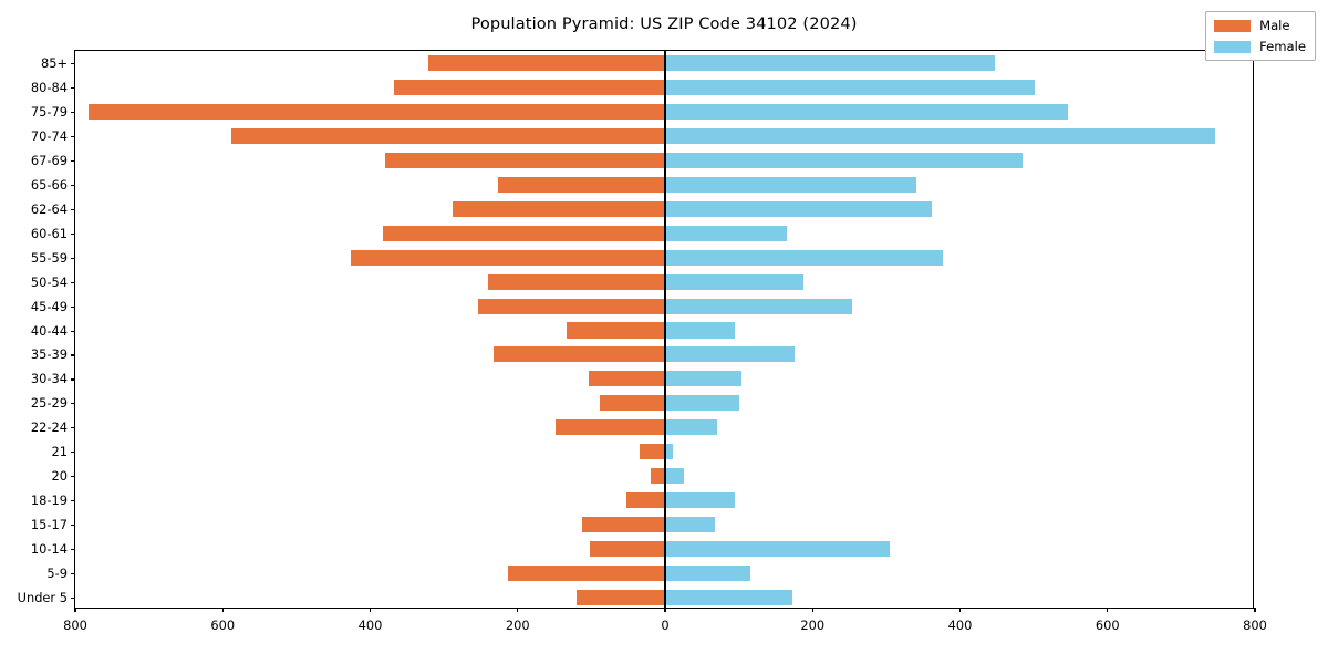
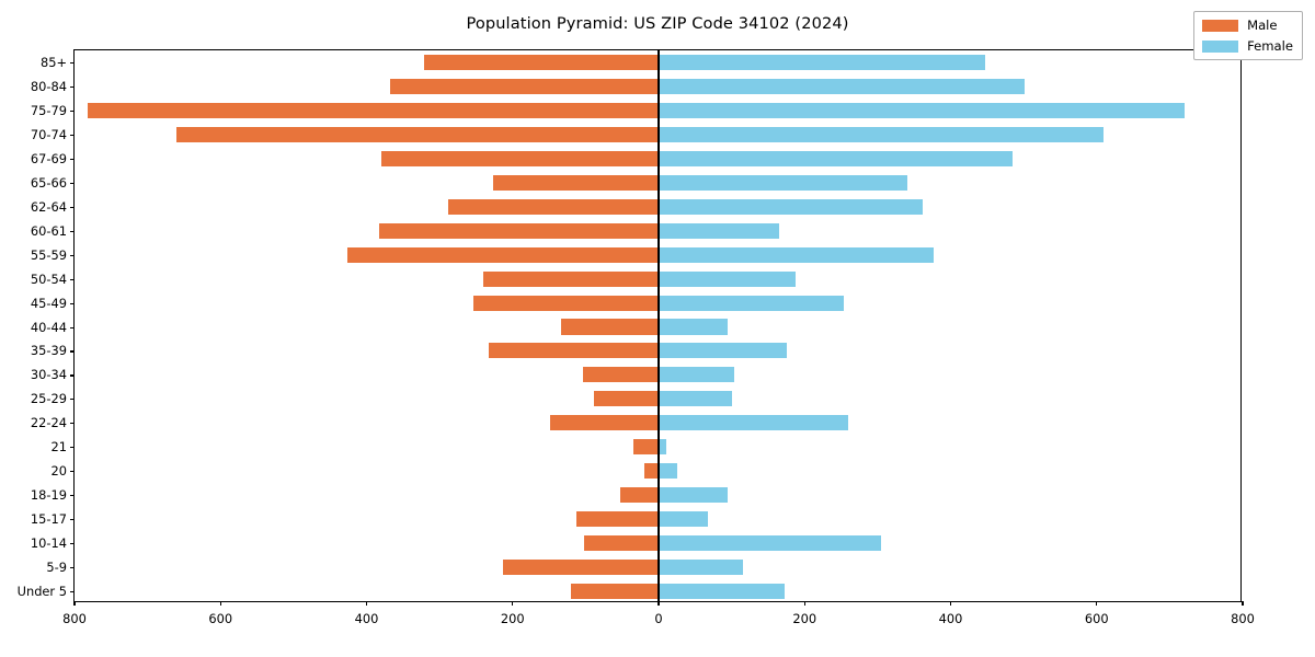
Female/75-79: 550 -> 720
Male/70-74: 590 -> 660
Female/70-74: 750 -> 610
Female/22-24: 70 -> 260
